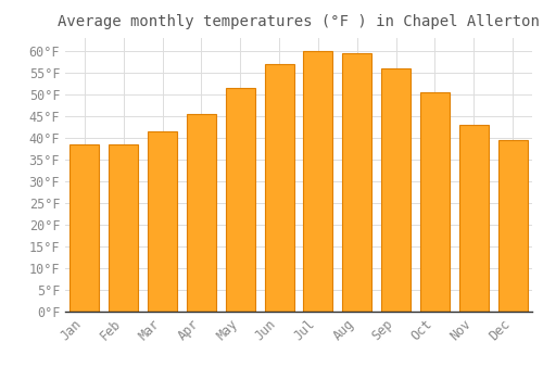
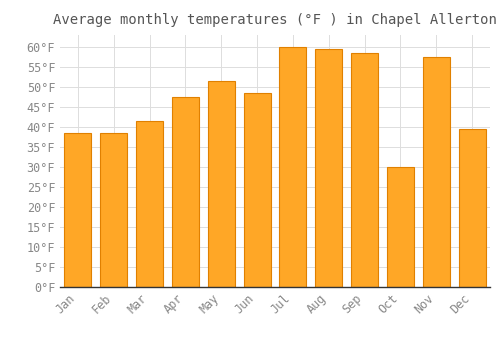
Apr: 45.5°F -> 47.5°F
Jun: 57.0°F -> 48.5°F
Sep: 56.0°F -> 58.5°F
Oct: 50.5°F -> 30.0°F
Nov: 43.0°F -> 57.5°F
